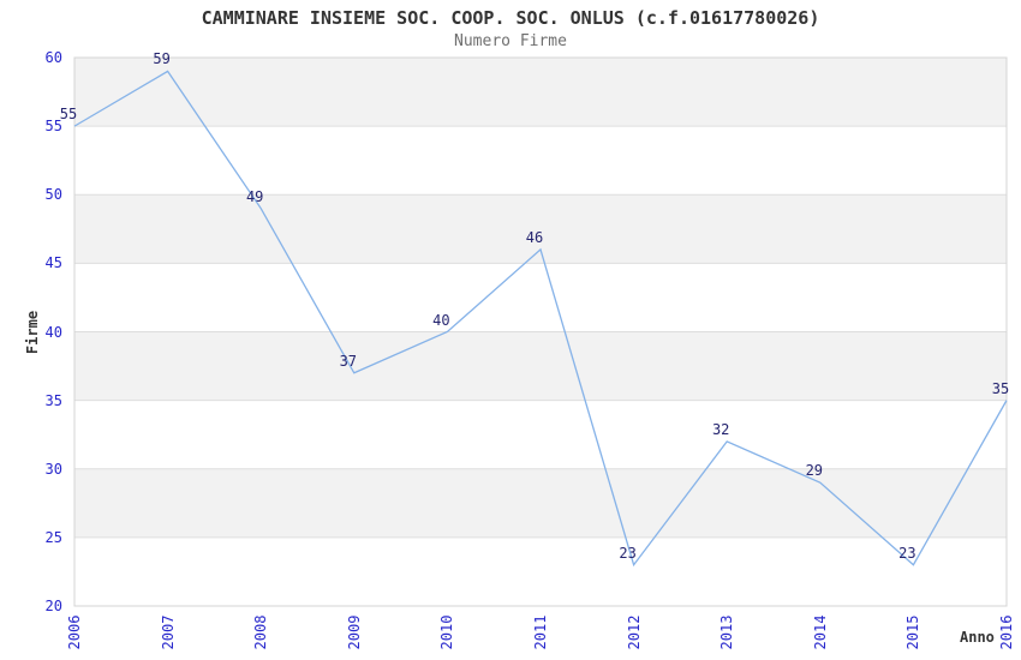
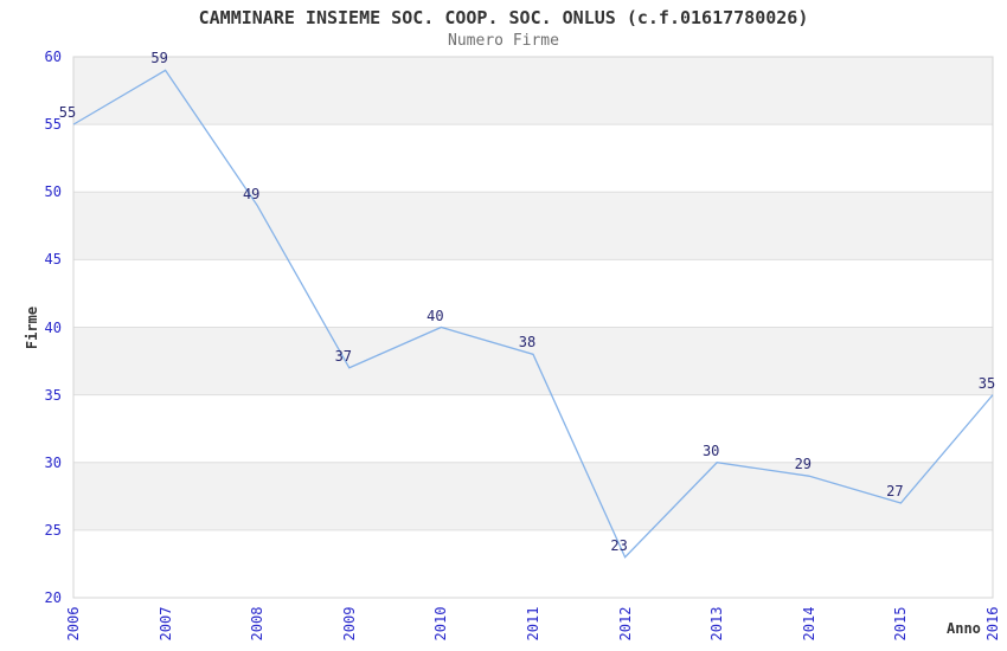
2011: 46 -> 38
2013: 32 -> 30
2015: 23 -> 27
